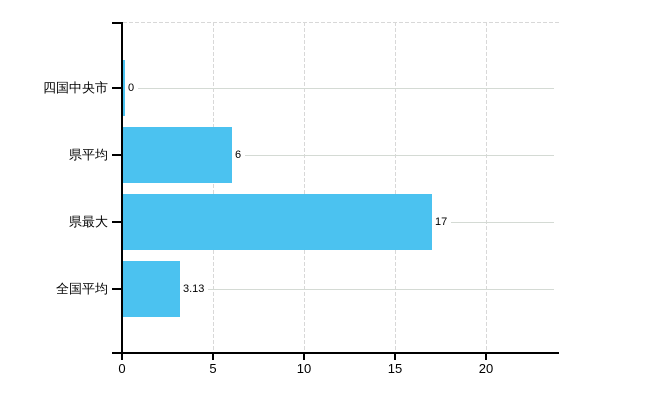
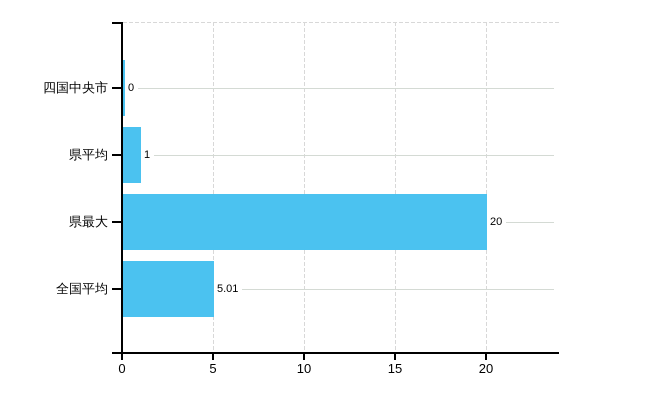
県平均: 6 -> 1
県最大: 17 -> 20
全国平均: 3.13 -> 5.01
